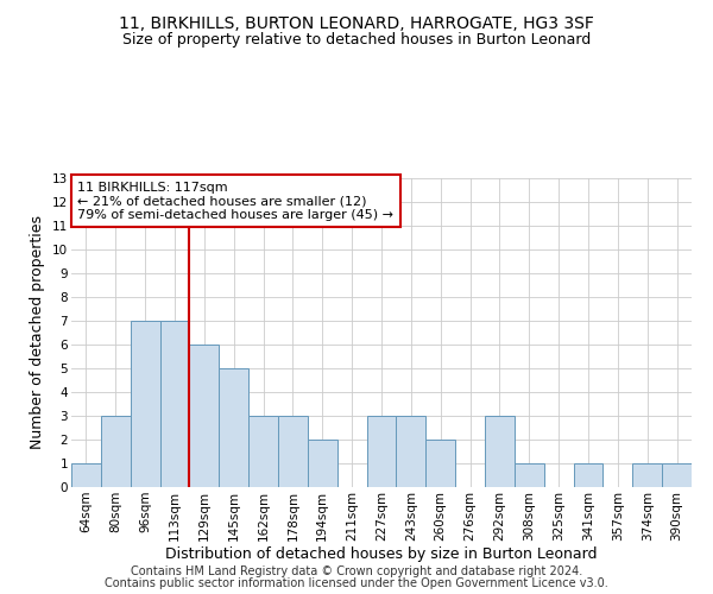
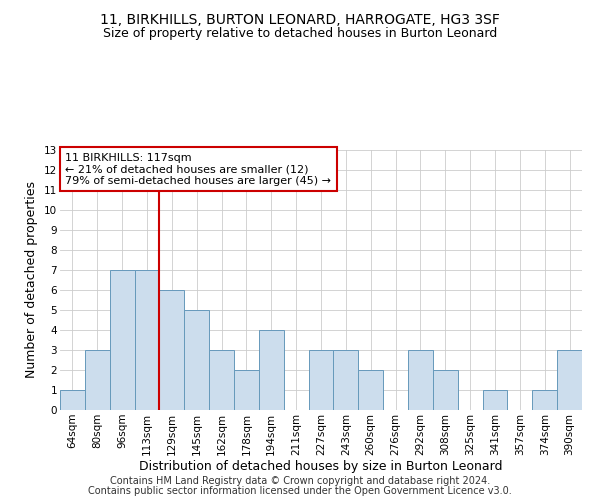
178sqm: 3 -> 2
194sqm: 2 -> 4
308sqm: 1 -> 2
390sqm: 1 -> 3
